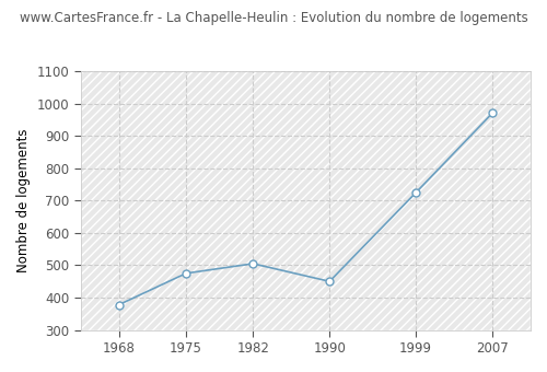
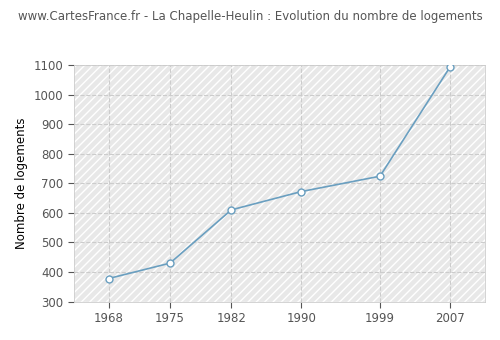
1975: 475 -> 430
1982: 505 -> 610
1990: 450 -> 672
2007: 970 -> 1093
